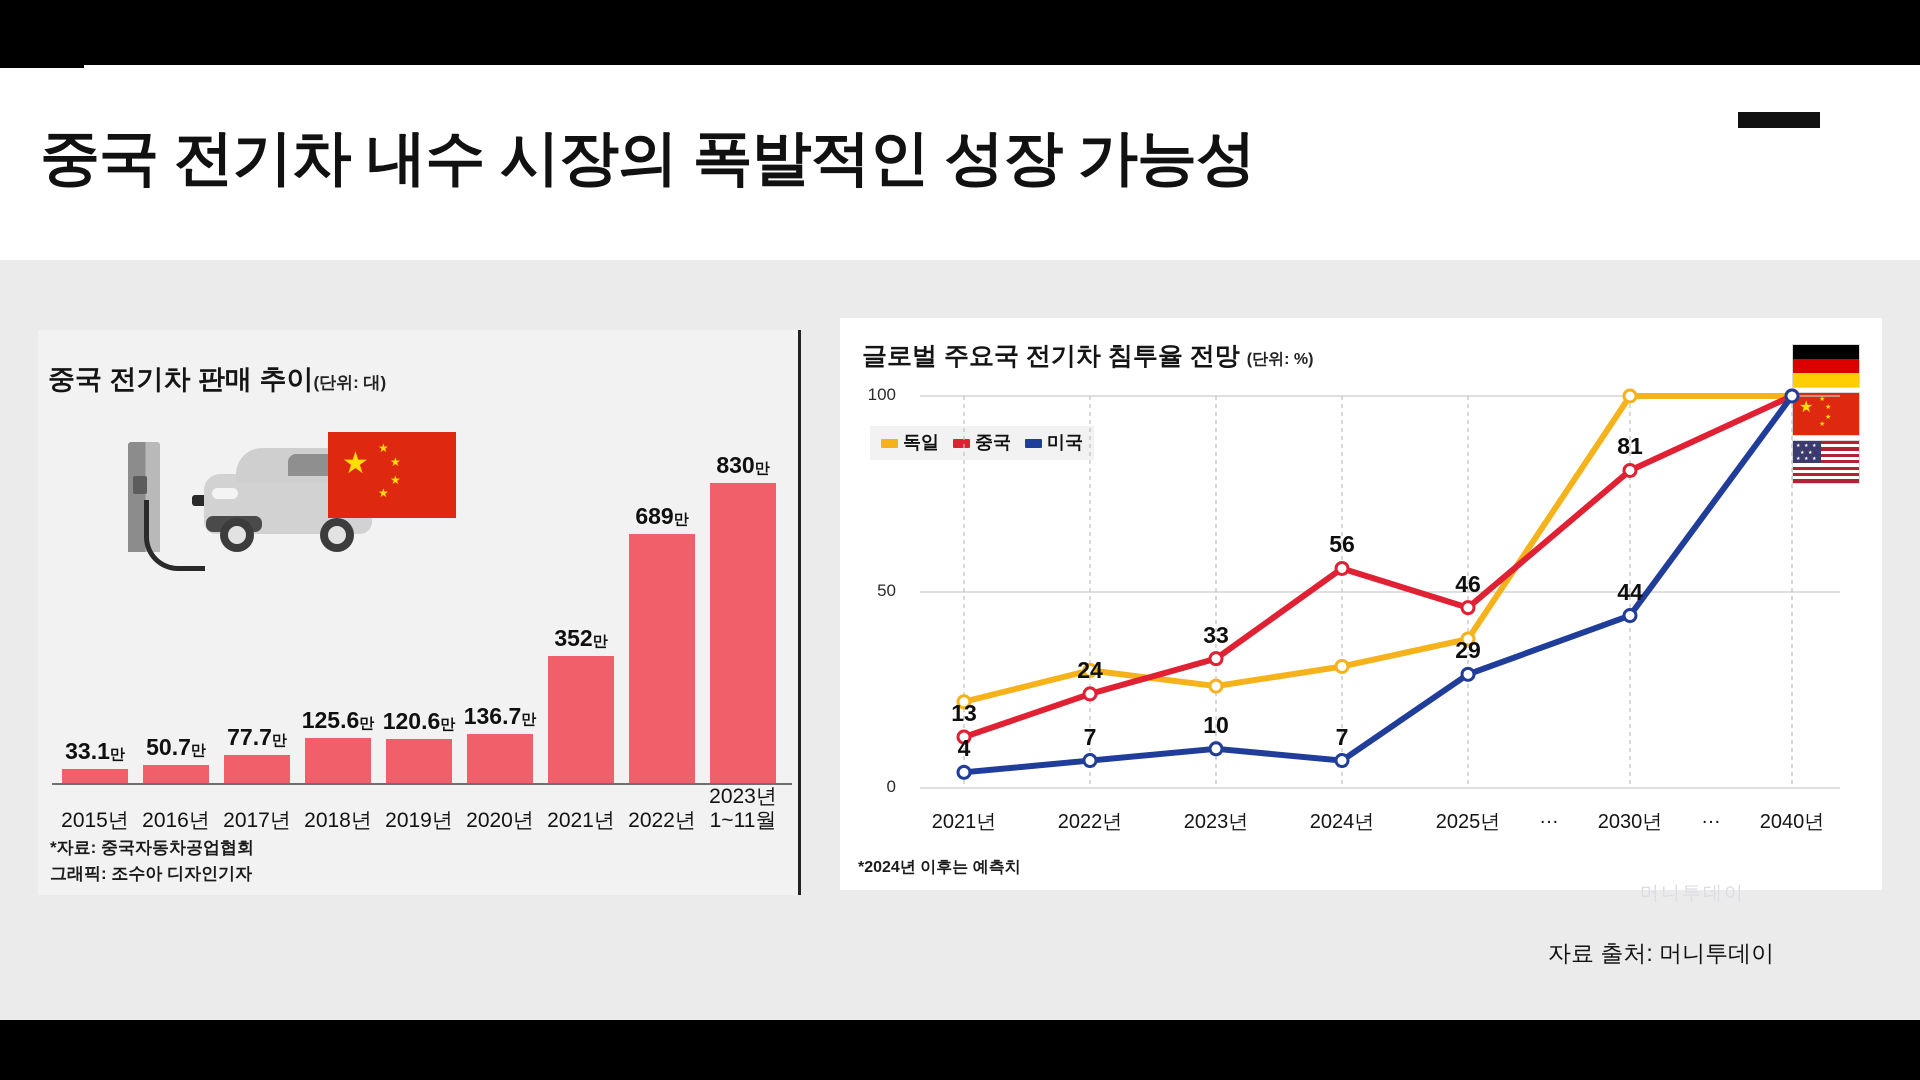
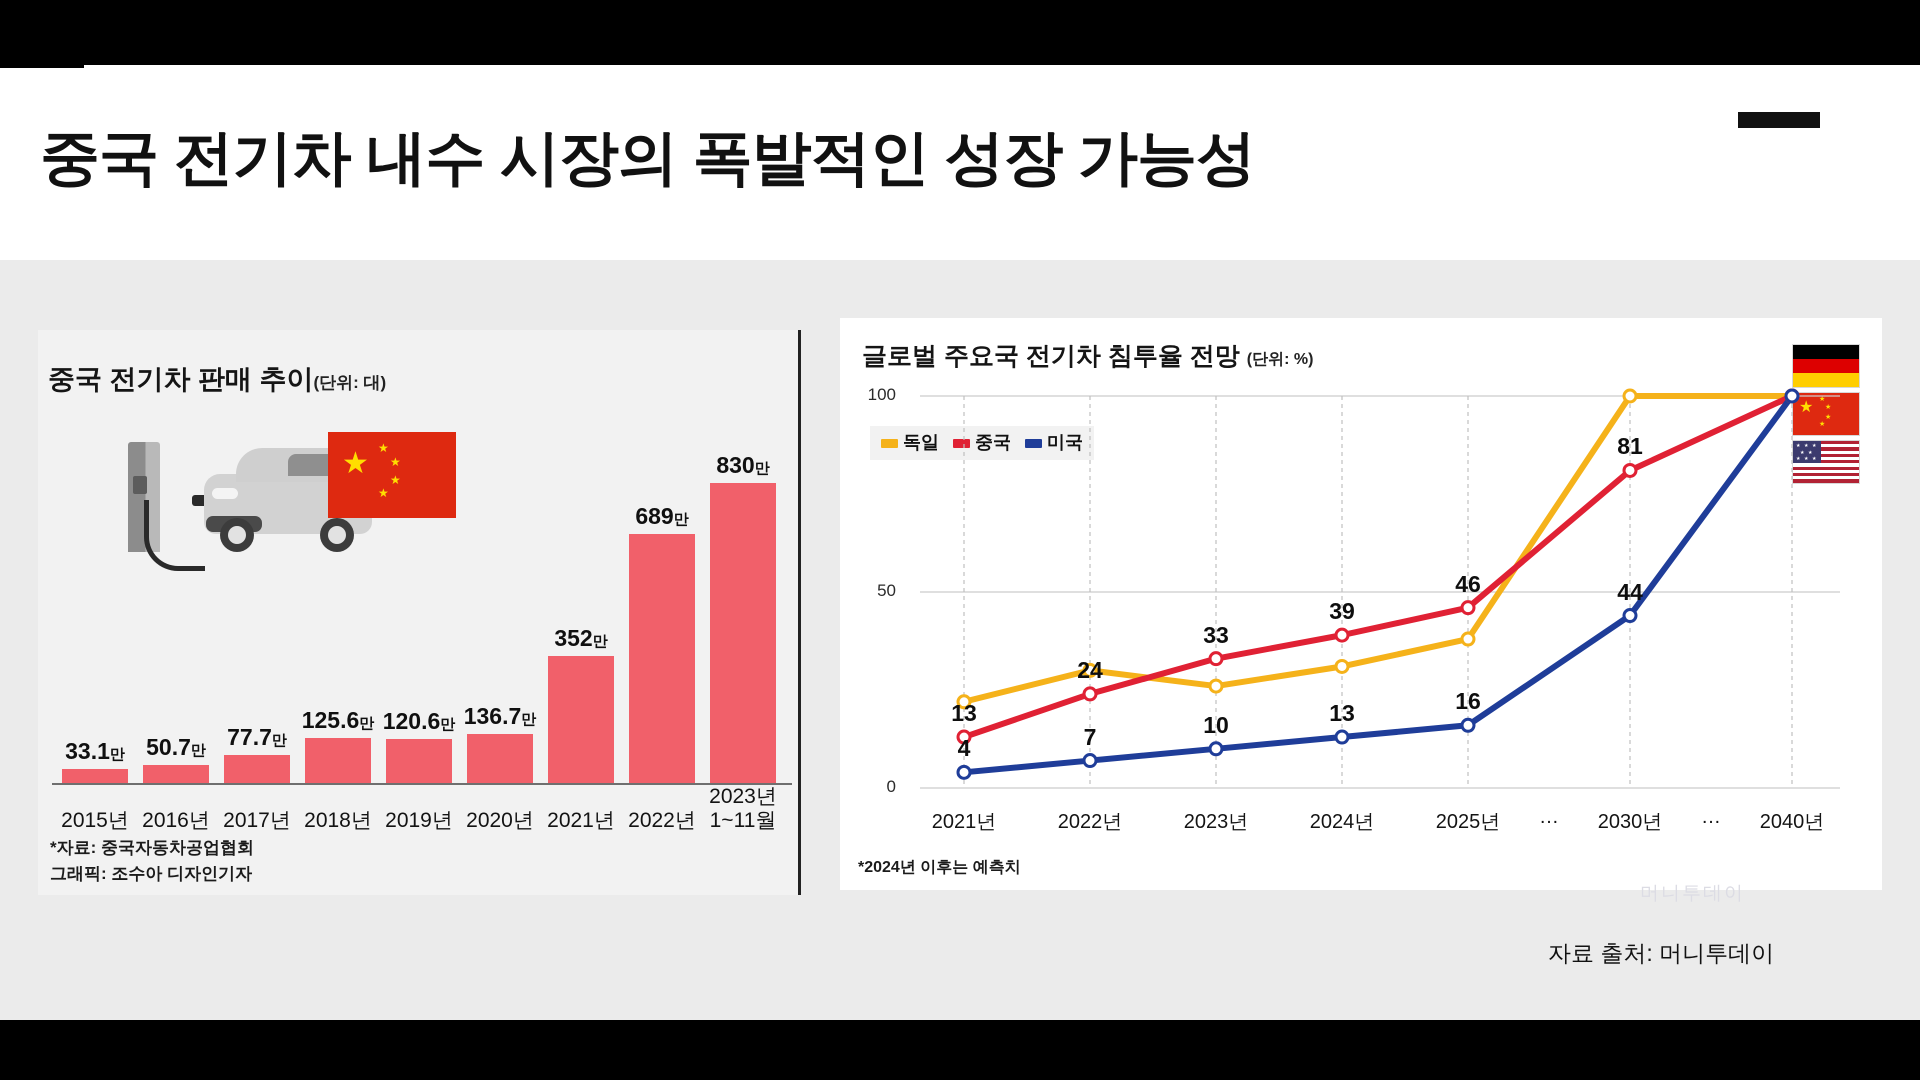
글로벌 주요국 전기차 침투율 전망/중국/2024년: 56 -> 39
글로벌 주요국 전기차 침투율 전망/미국/2024년: 7 -> 13
글로벌 주요국 전기차 침투율 전망/미국/2025년: 29 -> 16
